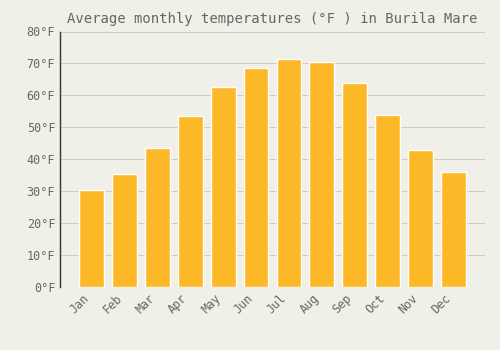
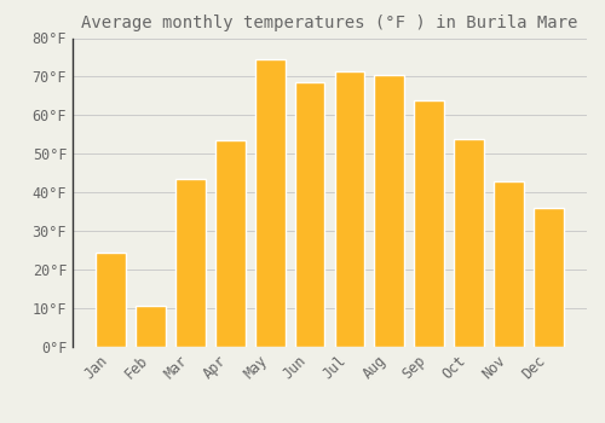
Jan: 30.5°F -> 24.5°F
Feb: 35.5°F -> 10.5°F
May: 62.5°F -> 74.5°F
